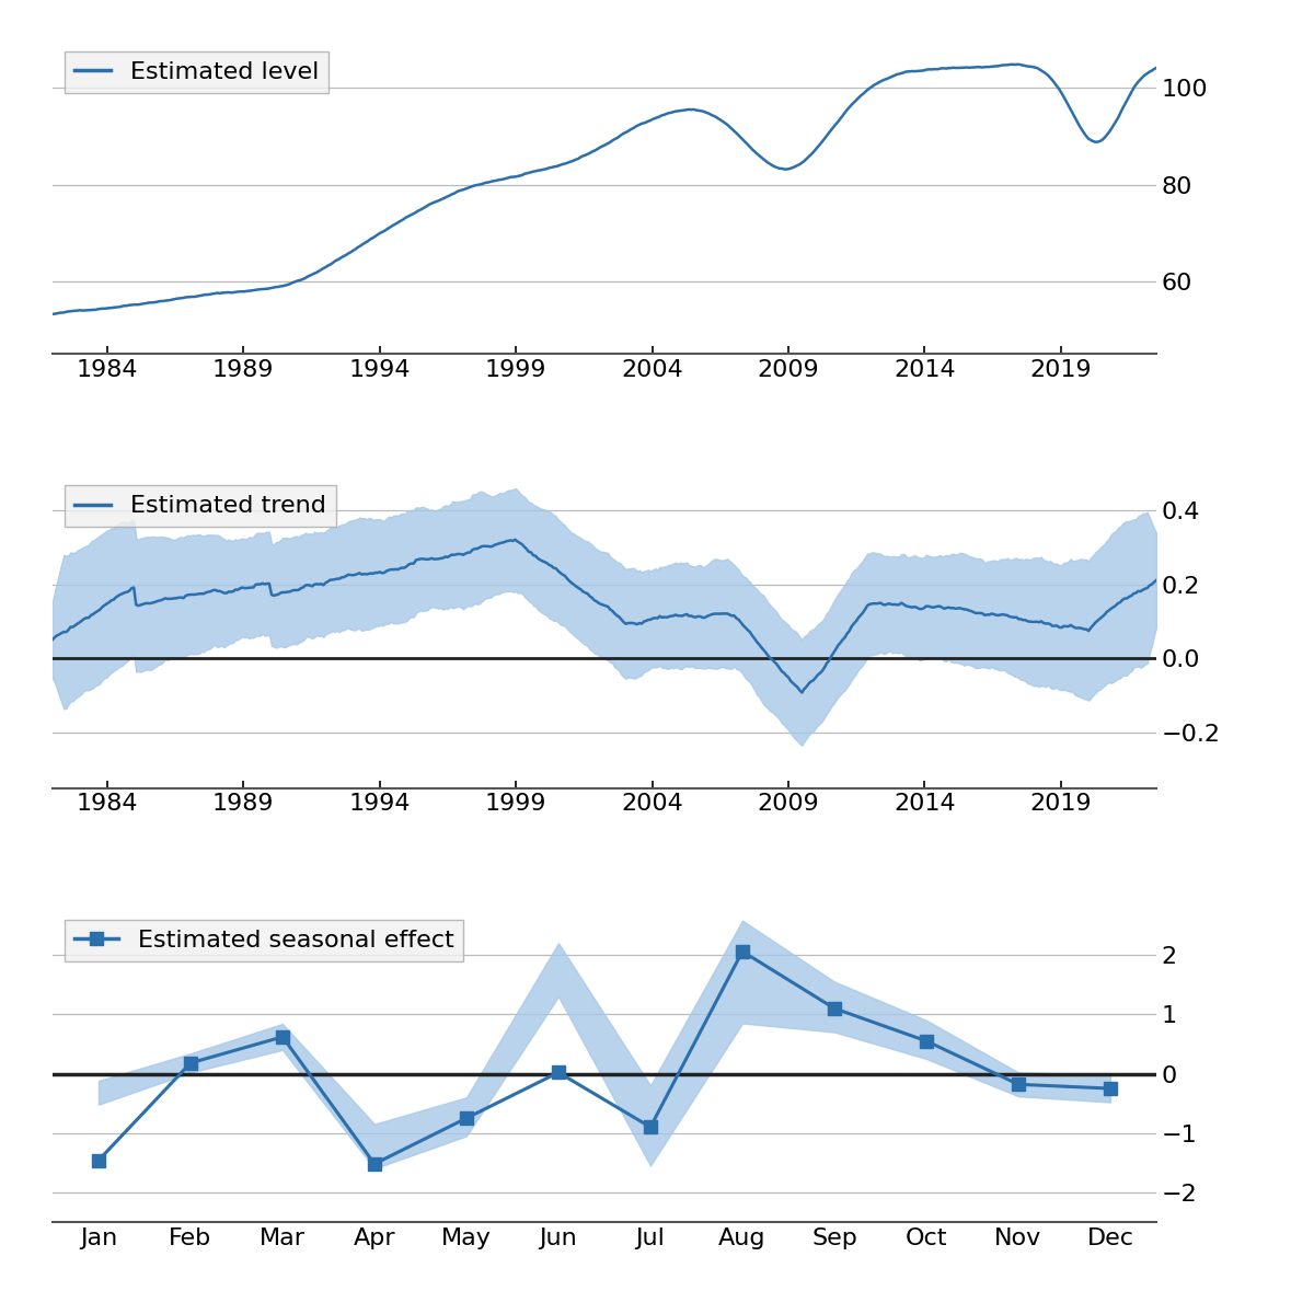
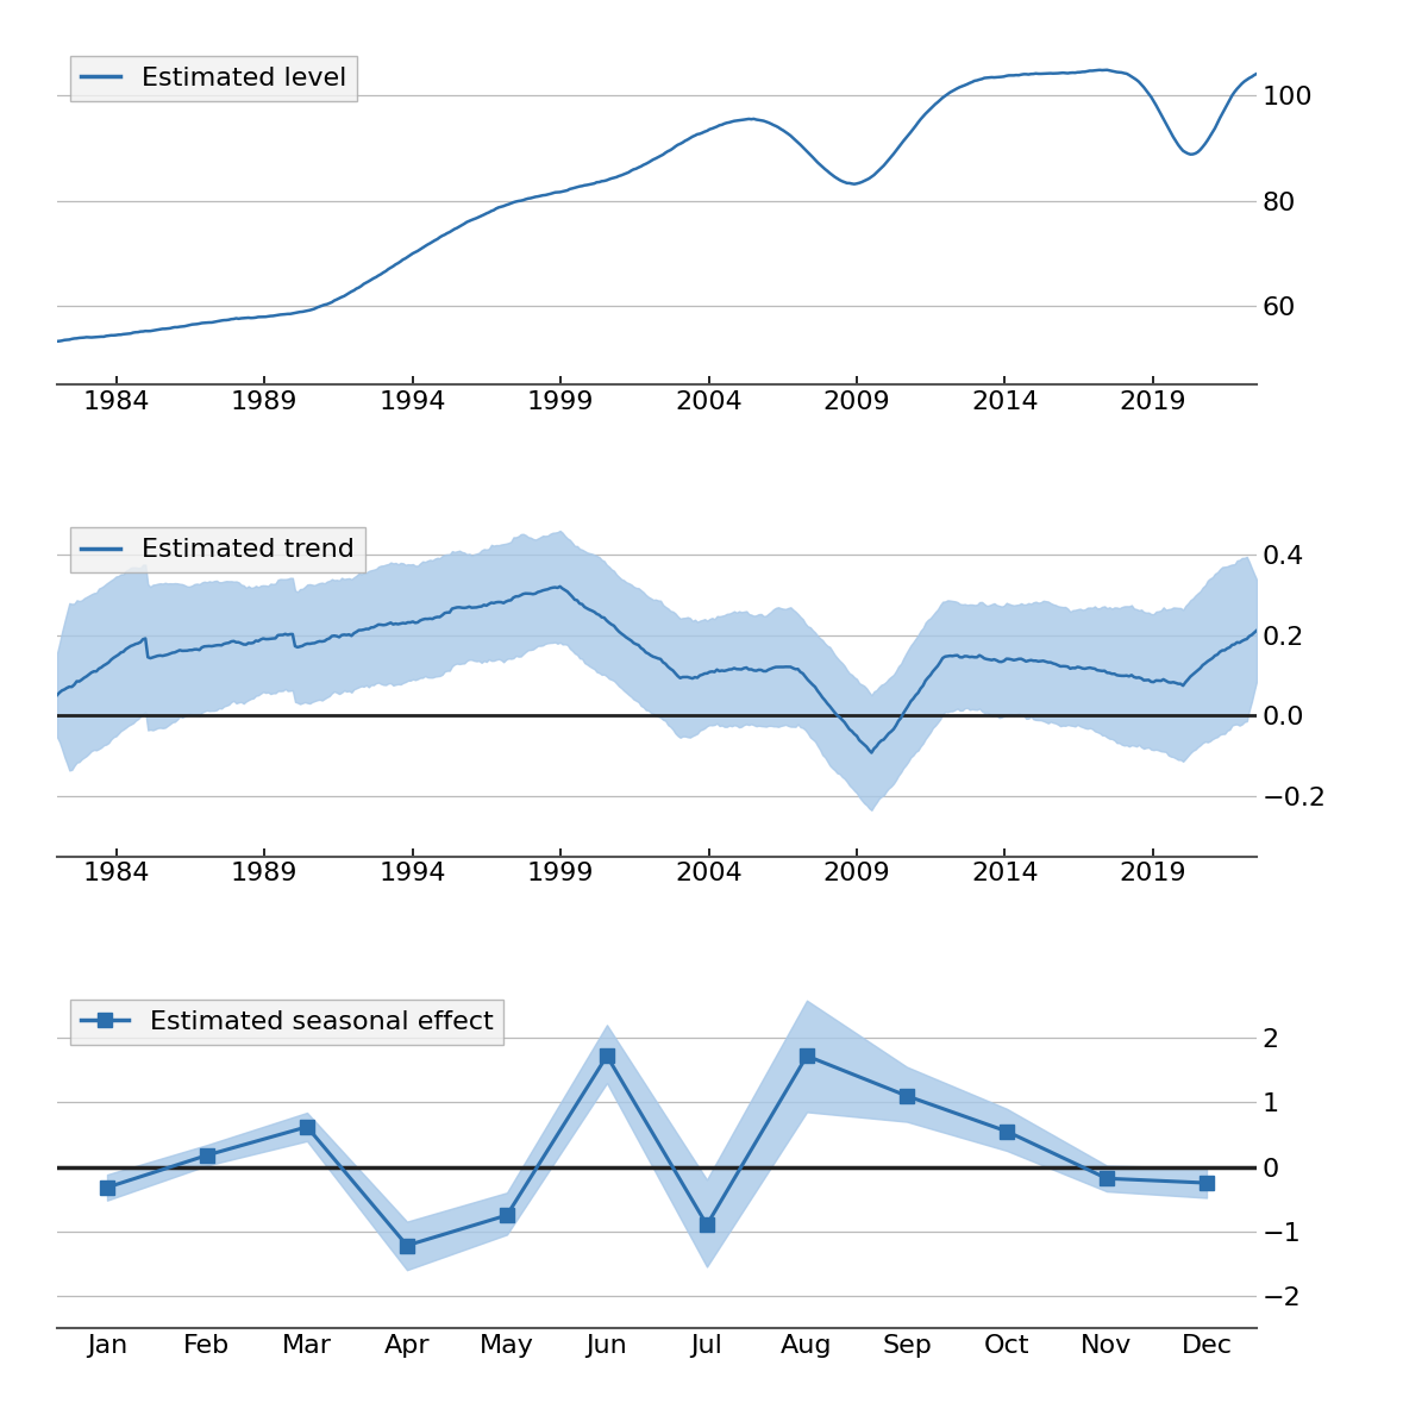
Estimated seasonal effect/Jan: -1.46 -> -0.32
Estimated seasonal effect/Apr: -1.52 -> -1.22
Estimated seasonal effect/Jun: 0.02 -> 1.72
Estimated seasonal effect/Aug: 2.06 -> 1.72
